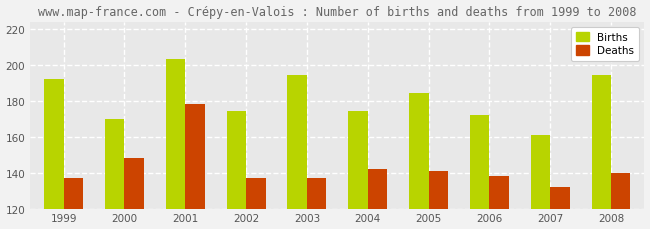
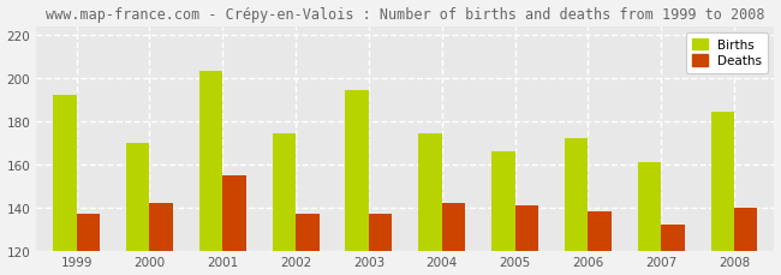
Deaths/2000: 148 -> 142
Deaths/2001: 178 -> 155
Births/2005: 184 -> 166
Births/2008: 194 -> 184
